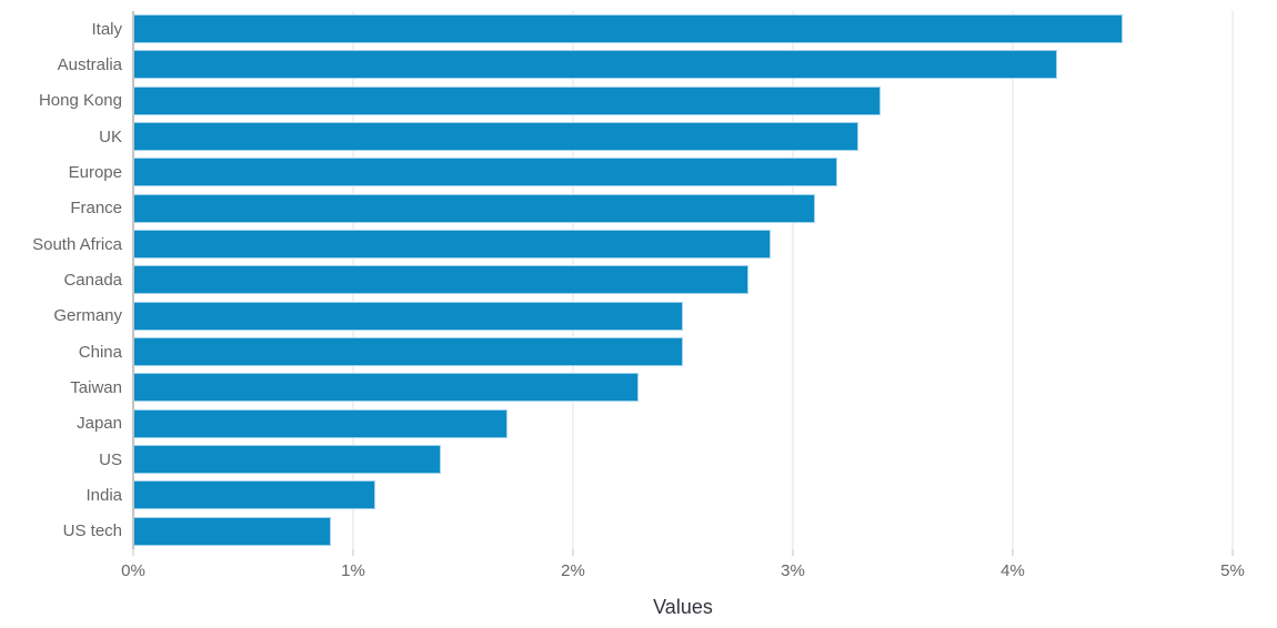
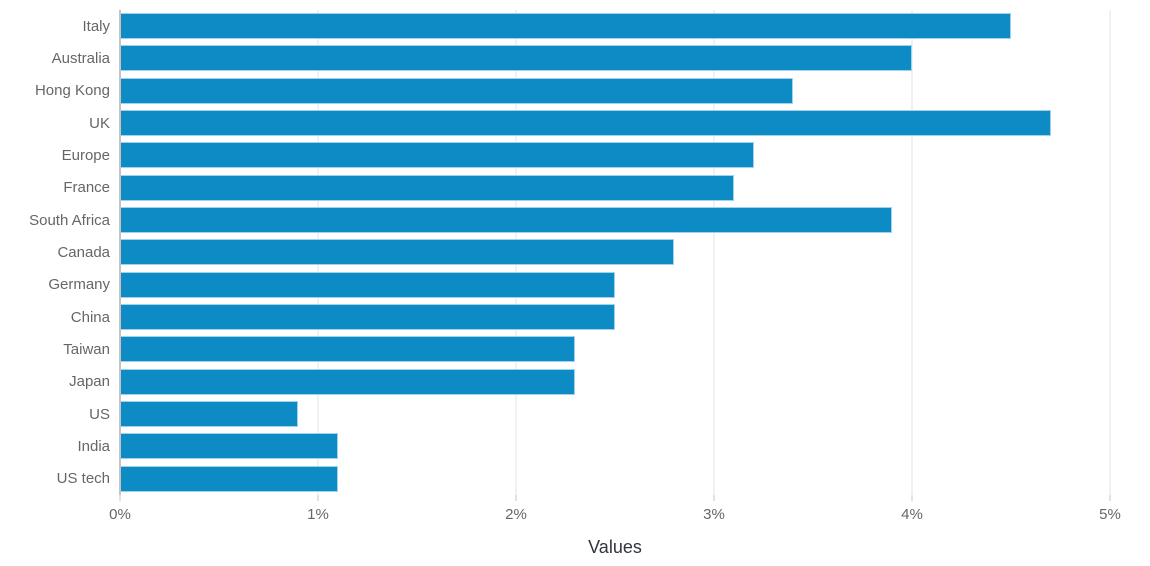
Australia: 4.2% -> 4.0%
UK: 3.3% -> 4.7%
South Africa: 2.9% -> 3.9%
Japan: 1.7% -> 2.3%
US: 1.4% -> 0.9%
US tech: 0.9% -> 1.1%
